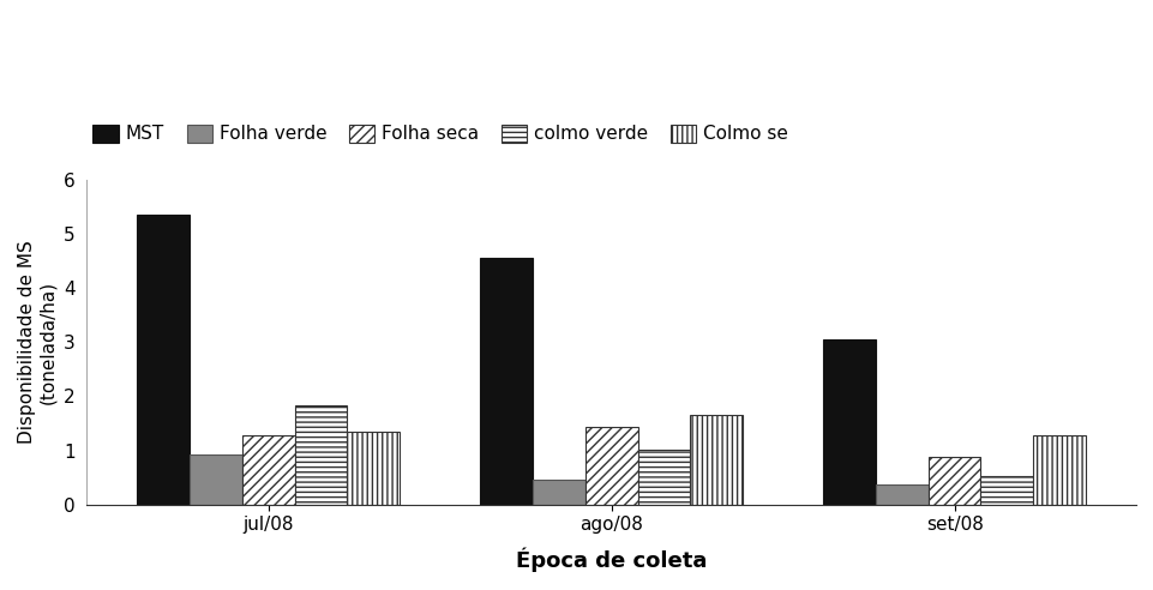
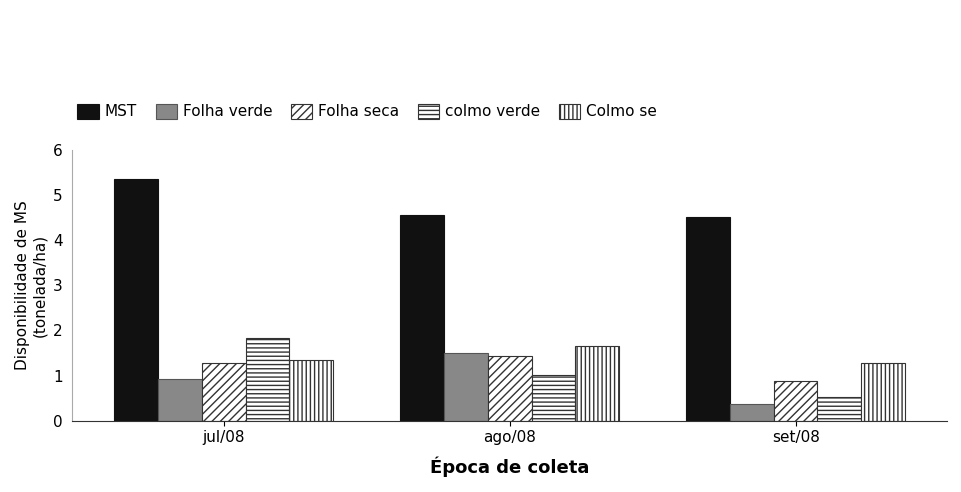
Folha verde/ago/08: 0.45 -> 1.50
MST/set/08: 3.05 -> 4.50
